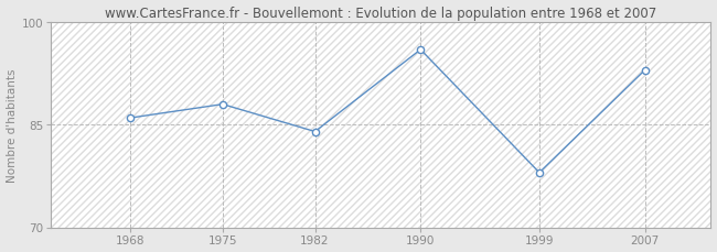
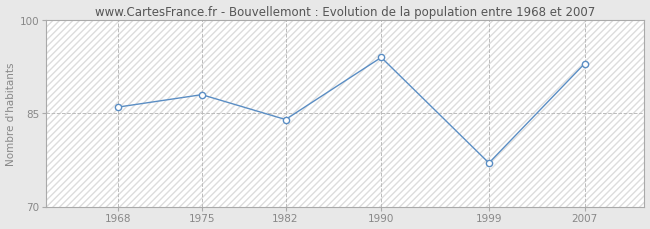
1990: 96 -> 94
1999: 78 -> 77
